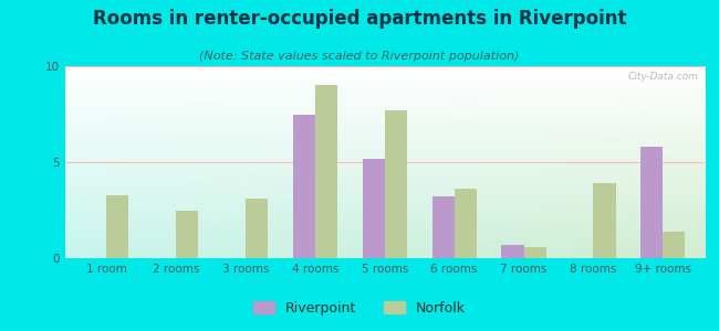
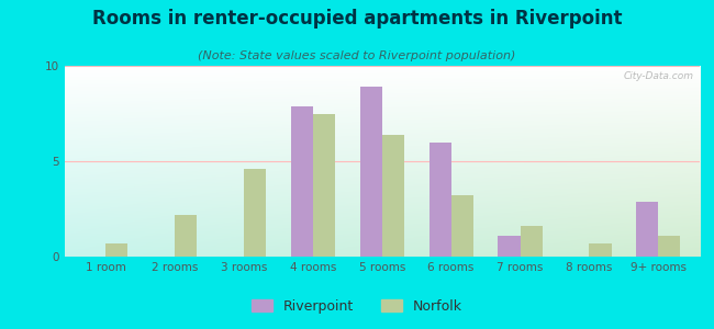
Norfolk/1 room: 3.3 -> 0.7
Norfolk/2 rooms: 2.5 -> 2.2
Norfolk/3 rooms: 3.1 -> 4.6
Riverpoint/4 rooms: 7.5 -> 7.9
Norfolk/4 rooms: 9.0 -> 7.5
Riverpoint/5 rooms: 5.2 -> 8.9
Norfolk/5 rooms: 7.7 -> 6.4
Riverpoint/6 rooms: 3.2 -> 6.0
Norfolk/6 rooms: 3.6 -> 3.2
Riverpoint/7 rooms: 0.7 -> 1.1
Norfolk/7 rooms: 0.6 -> 1.6
Norfolk/8 rooms: 3.9 -> 0.7
Riverpoint/9+ rooms: 5.8 -> 2.9
Norfolk/9+ rooms: 1.4 -> 1.1
